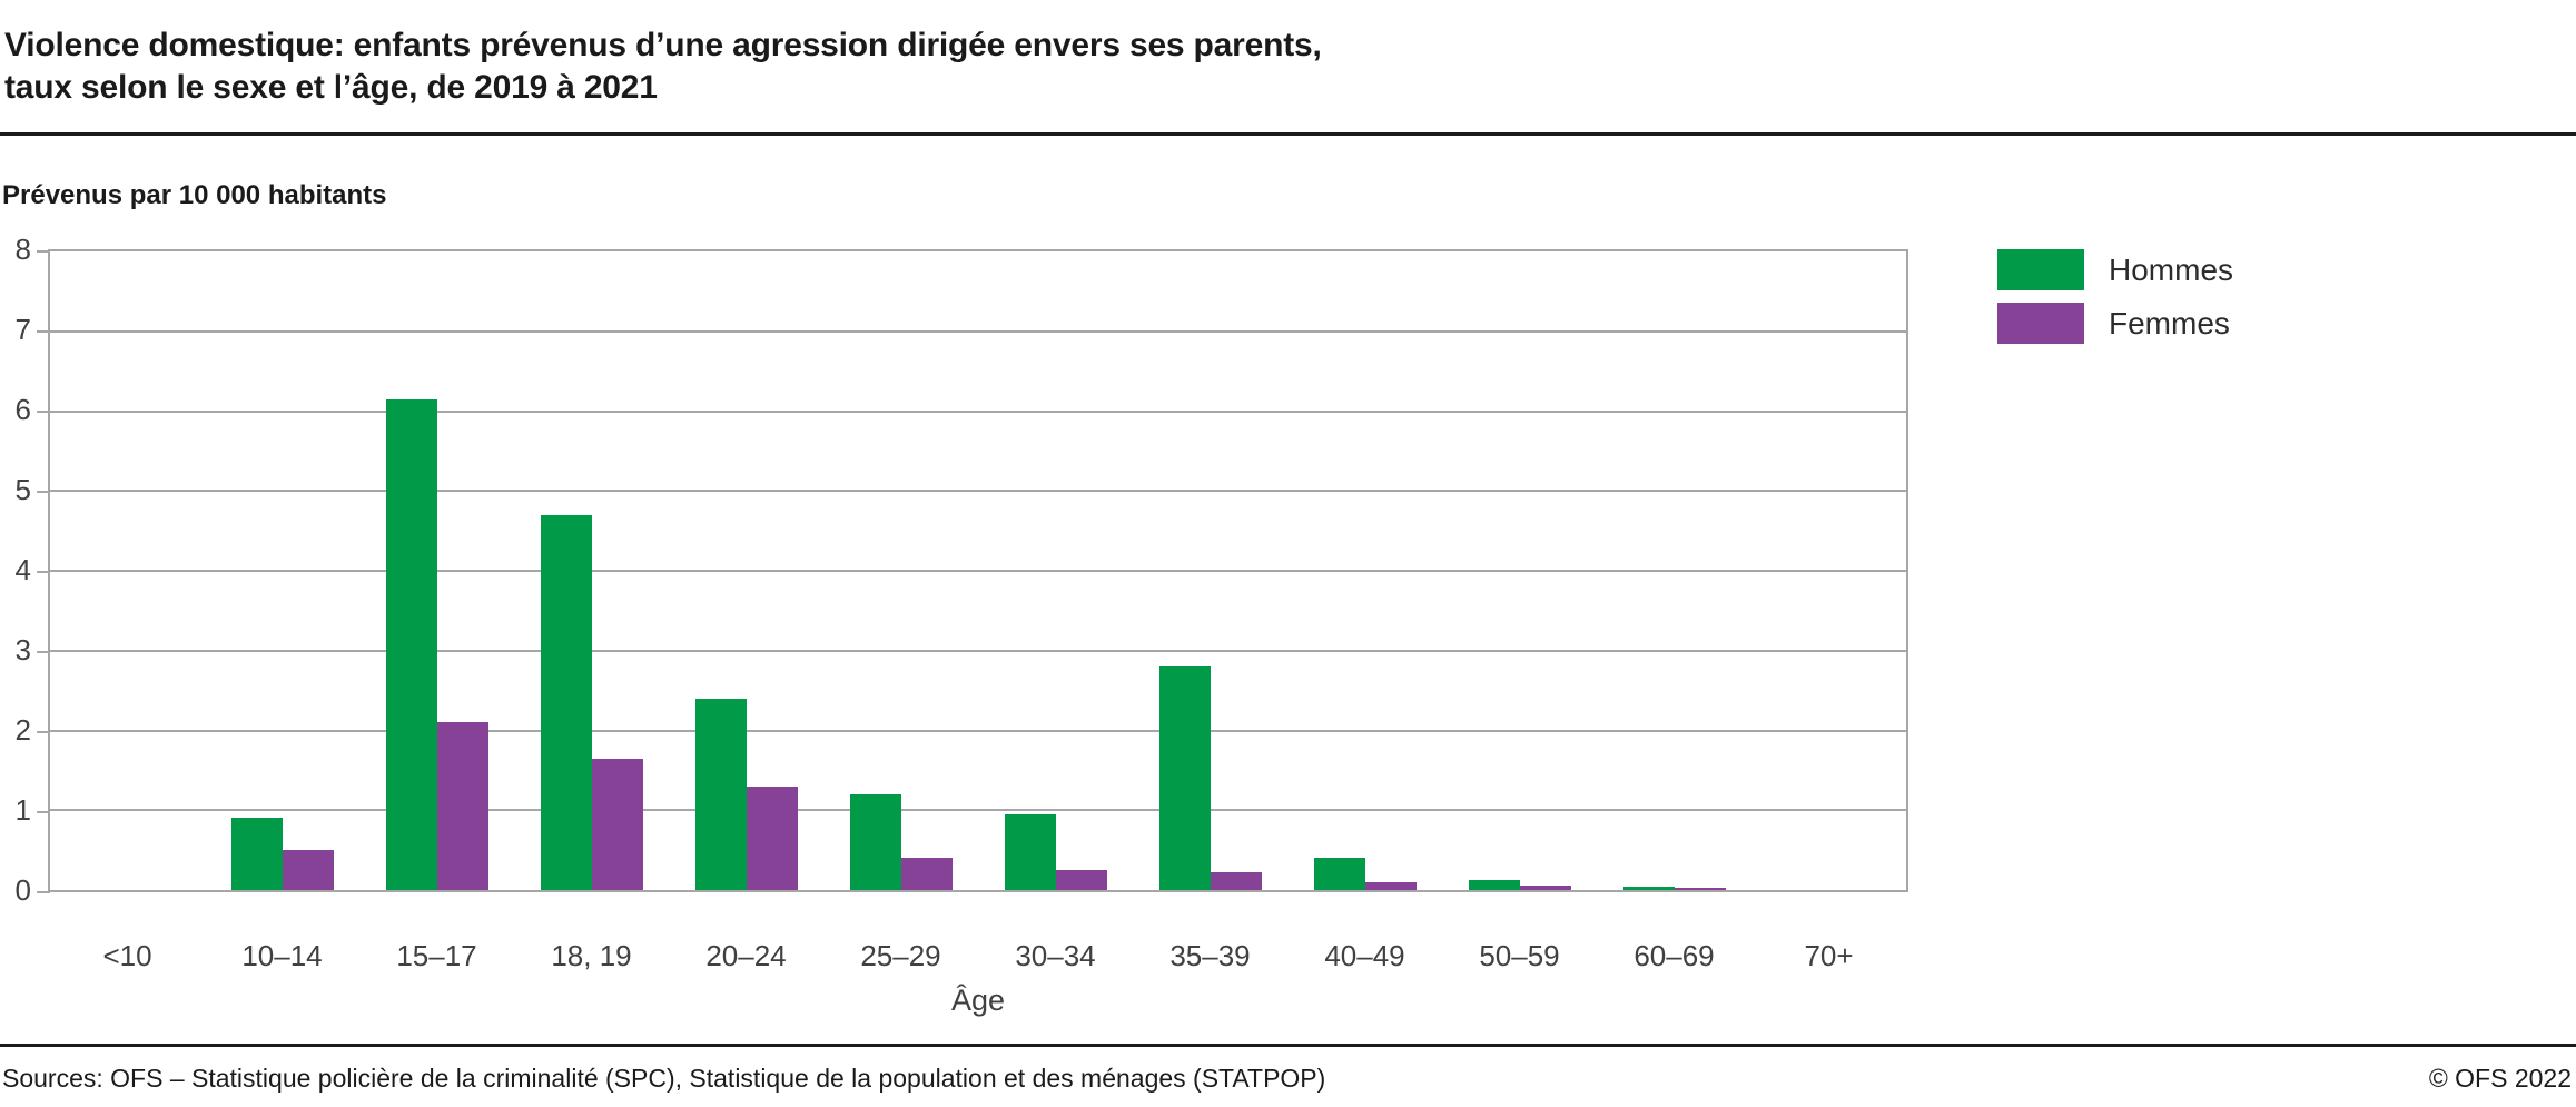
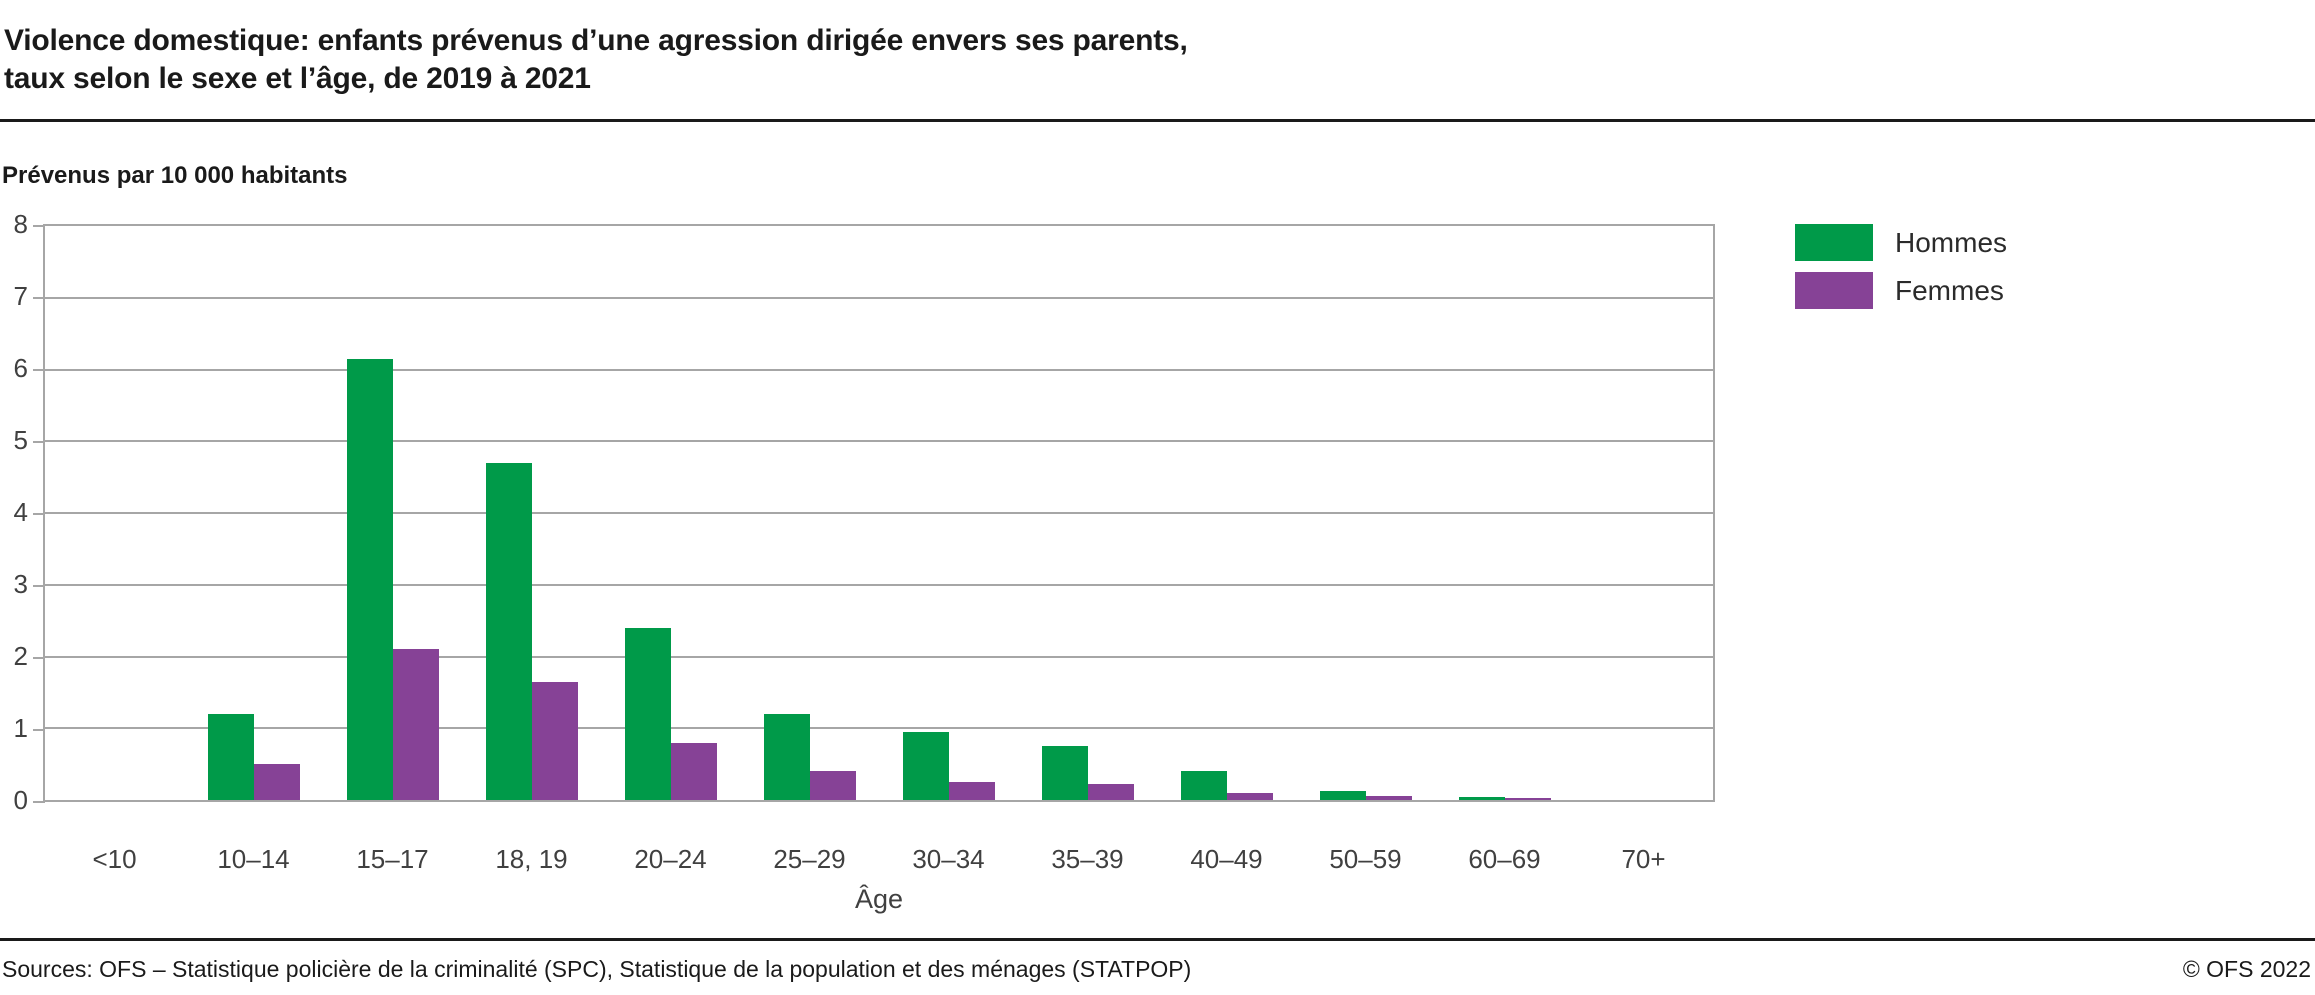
Hommes/10–14: 0.9 -> 1.2
Femmes/20–24: 1.3 -> 0.8
Hommes/35–39: 2.8 -> 0.8
